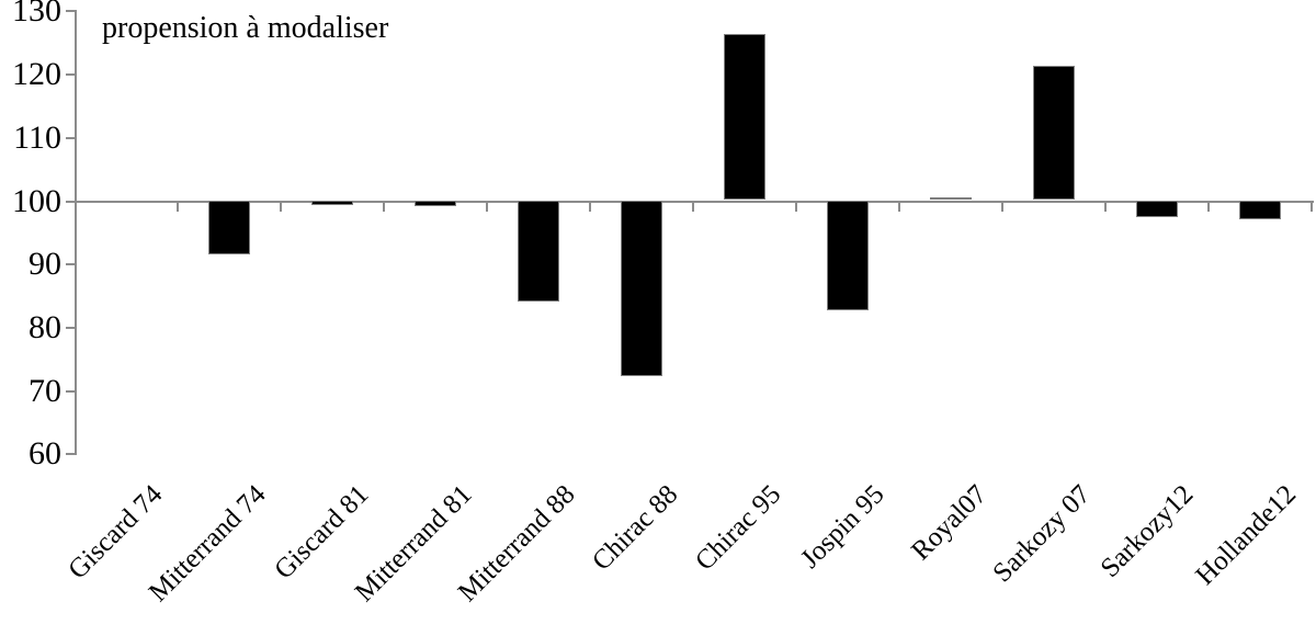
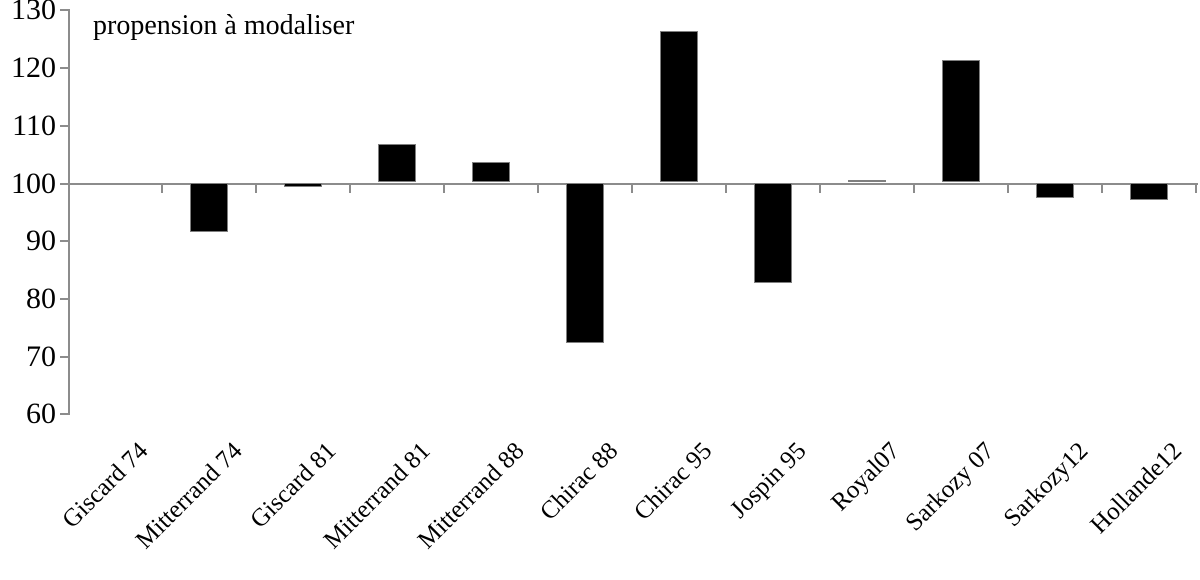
Mitterrand 81: 99 -> 107
Mitterrand 88: 84 -> 104
